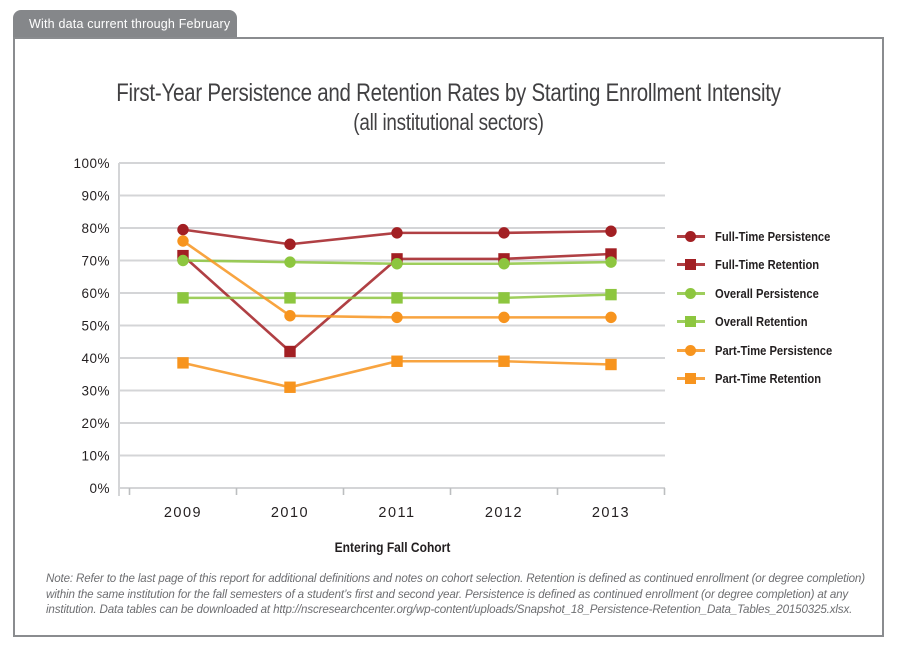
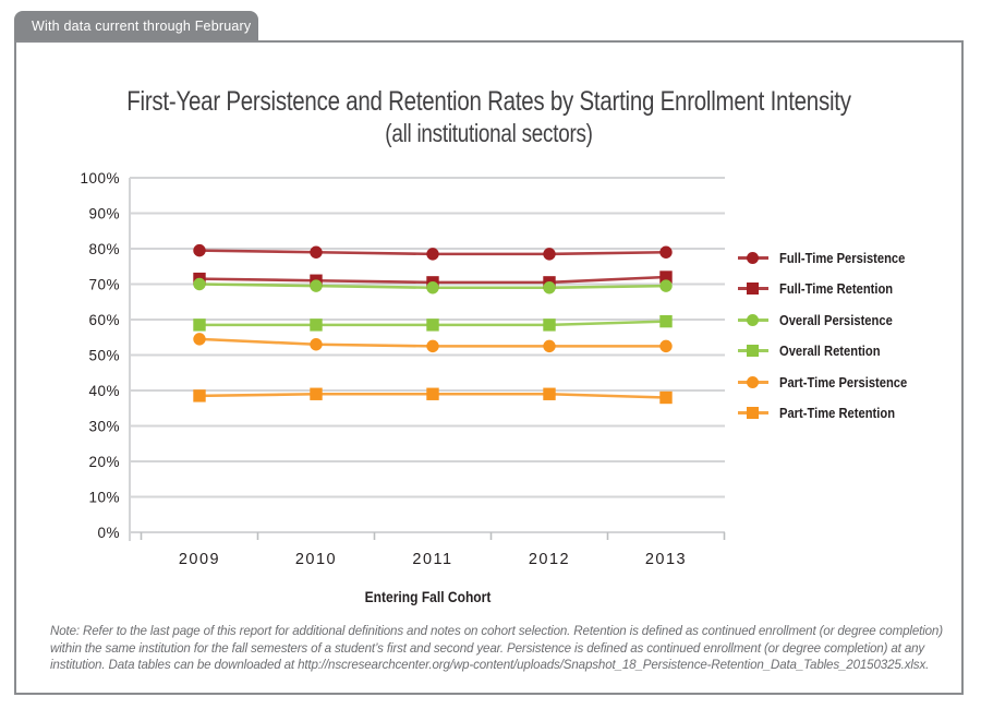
Part-Time Persistence/2009: 76% -> 54%
Full-Time Persistence/2010: 75% -> 79%
Full-Time Retention/2010: 42% -> 71%
Part-Time Retention/2010: 31% -> 39%
